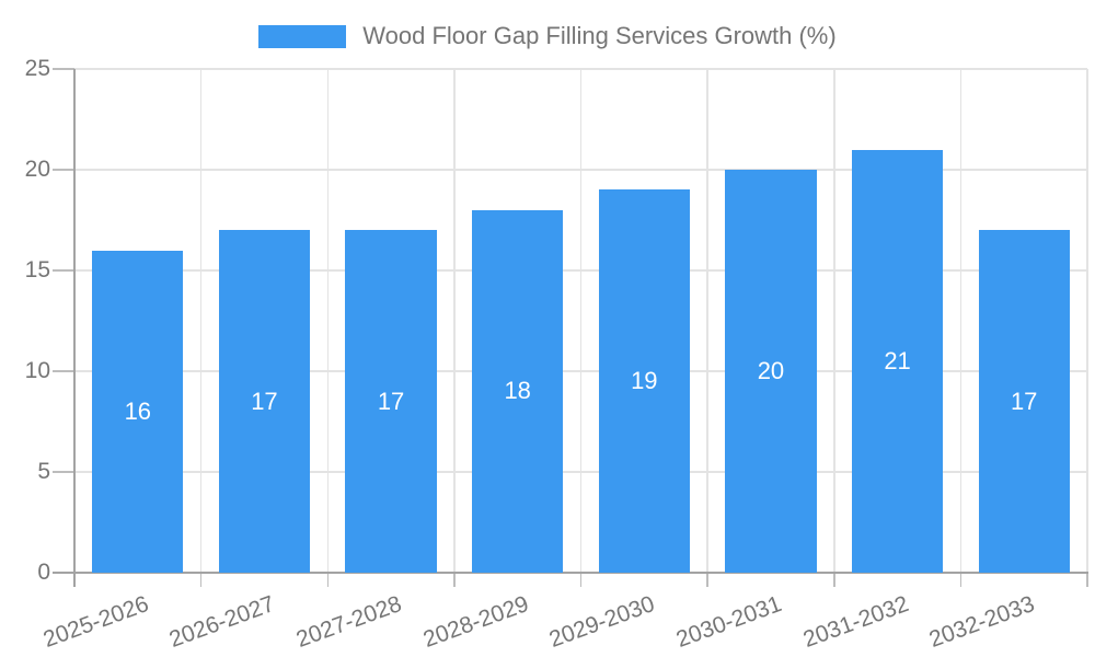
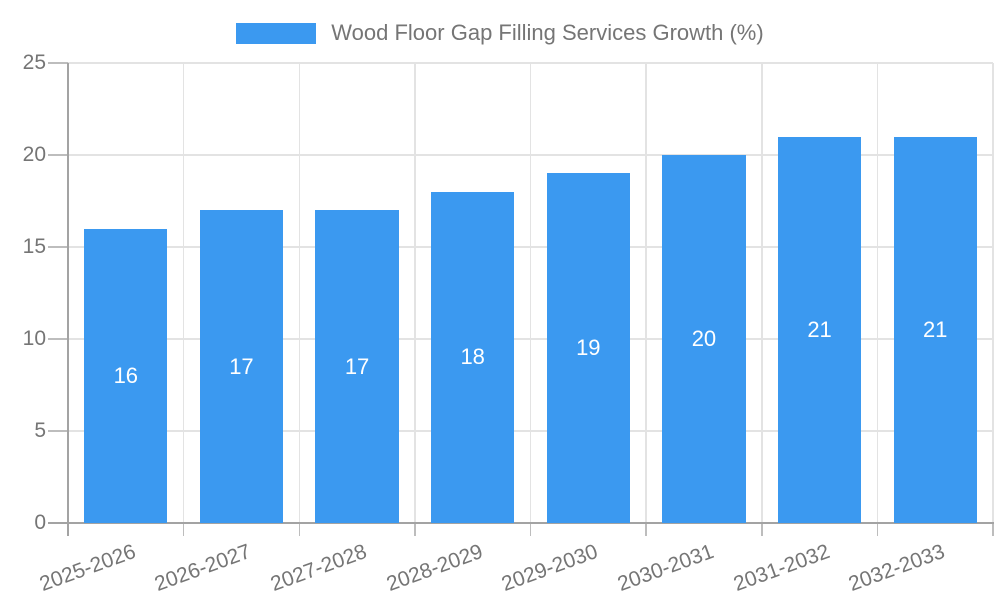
2032-2033: 17 -> 21
